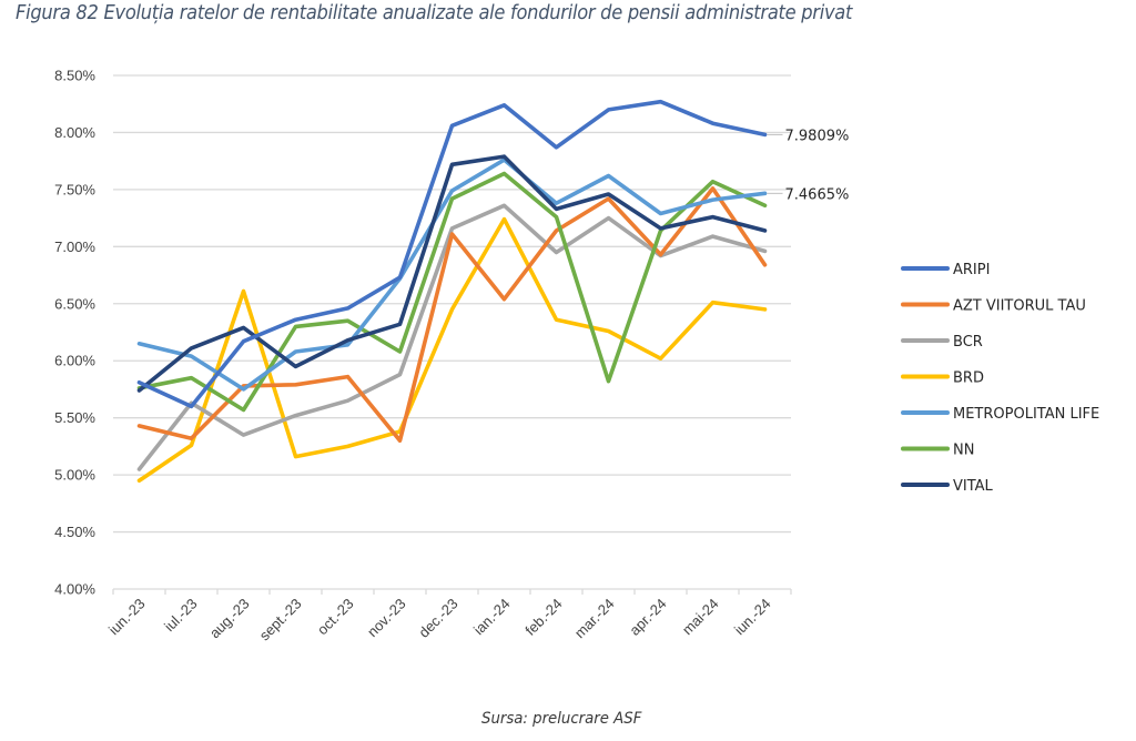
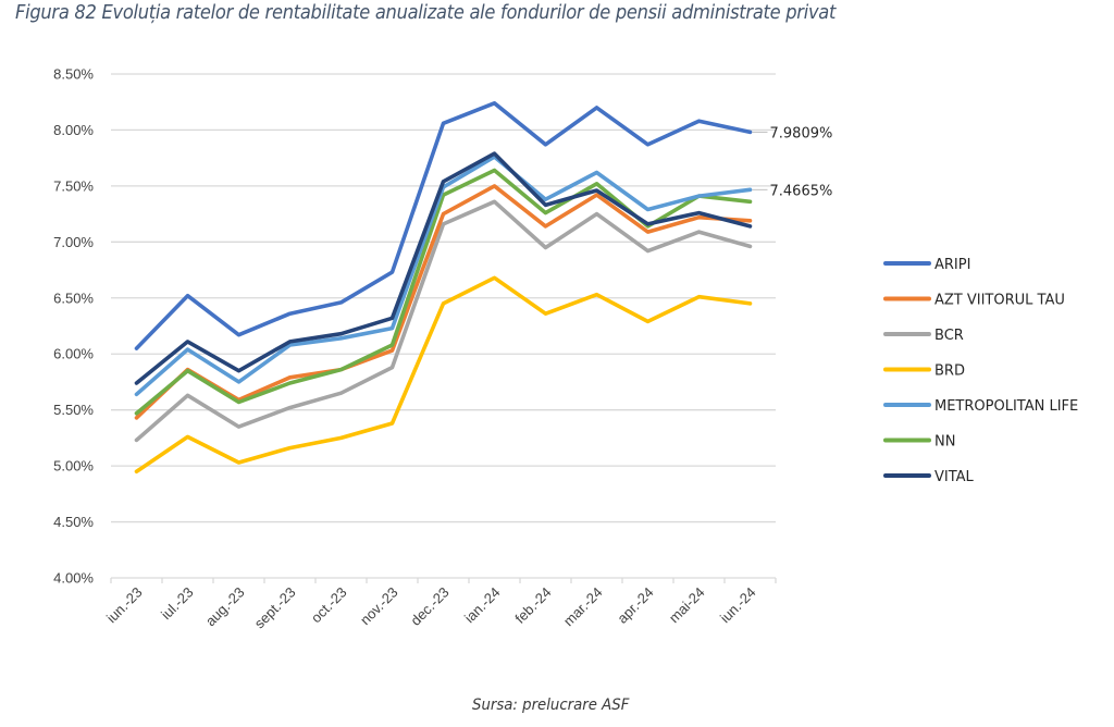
ARIPI/iun.-23: 5.81% -> 6.05%
BCR/iun.-23: 5.05% -> 5.23%
METROPOLITAN LIFE/iun.-23: 6.15% -> 5.64%
NN/iun.-23: 5.76% -> 5.47%
ARIPI/iul.-23: 5.60% -> 6.52%
AZT VIITORUL TAU/iul.-23: 5.32% -> 5.86%
AZT VIITORUL TAU/aug.-23: 5.78% -> 5.59%
BRD/aug.-23: 6.61% -> 5.03%
VITAL/aug.-23: 6.29% -> 5.85%
NN/sept.-23: 6.30% -> 5.74%
VITAL/sept.-23: 5.95% -> 6.11%
NN/oct.-23: 6.35% -> 5.86%
AZT VIITORUL TAU/nov.-23: 5.30% -> 6.03%
METROPOLITAN LIFE/nov.-23: 6.72% -> 6.23%
AZT VIITORUL TAU/dec.-23: 7.11% -> 7.25%
VITAL/dec.-23: 7.72% -> 7.54%
AZT VIITORUL TAU/ian.-24: 6.54% -> 7.50%
BRD/ian.-24: 7.24% -> 6.68%
BRD/mar.-24: 6.26% -> 6.53%
NN/mar.-24: 5.82% -> 7.52%
ARIPI/apr.-24: 8.27% -> 7.87%
AZT VIITORUL TAU/apr.-24: 6.93% -> 7.09%
BRD/apr.-24: 6.02% -> 6.29%
AZT VIITORUL TAU/mai-24: 7.51% -> 7.22%
NN/mai-24: 7.57% -> 7.41%
AZT VIITORUL TAU/iun.-24: 6.84% -> 7.19%
